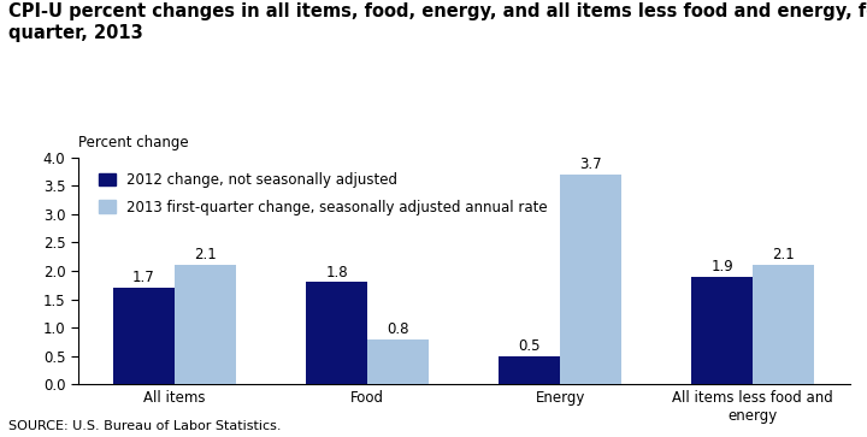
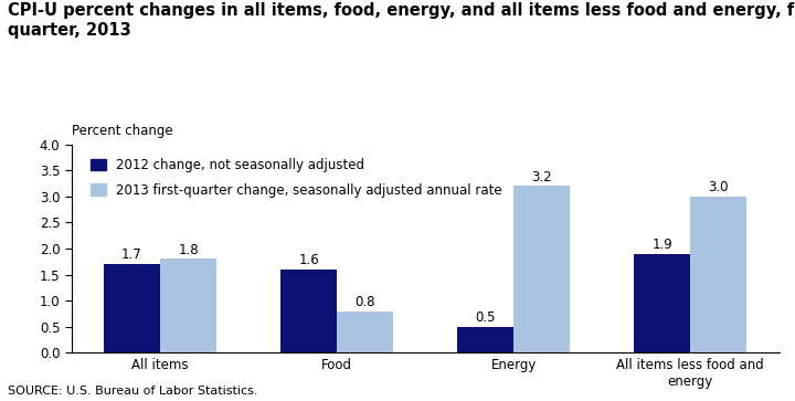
2013 first-quarter change, seasonally adjusted annual rate/All items: 2.1 -> 1.8
2012 change, not seasonally adjusted/Food: 1.8 -> 1.6
2013 first-quarter change, seasonally adjusted annual rate/Energy: 3.7 -> 3.2
2013 first-quarter change, seasonally adjusted annual rate/All items less food and energy: 2.1 -> 3.0
